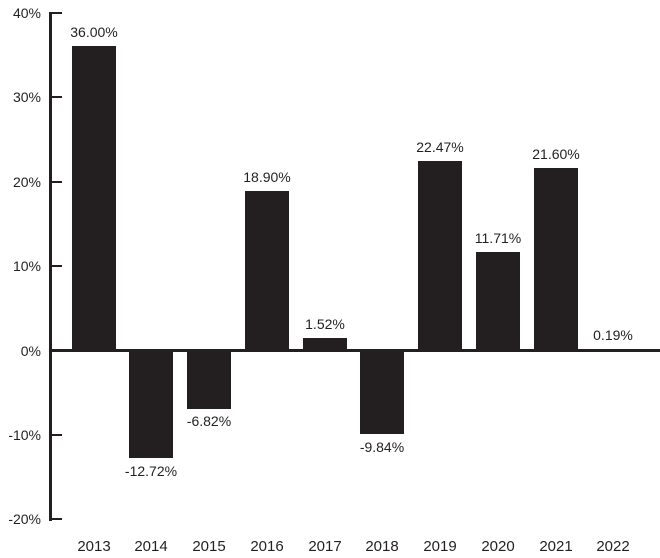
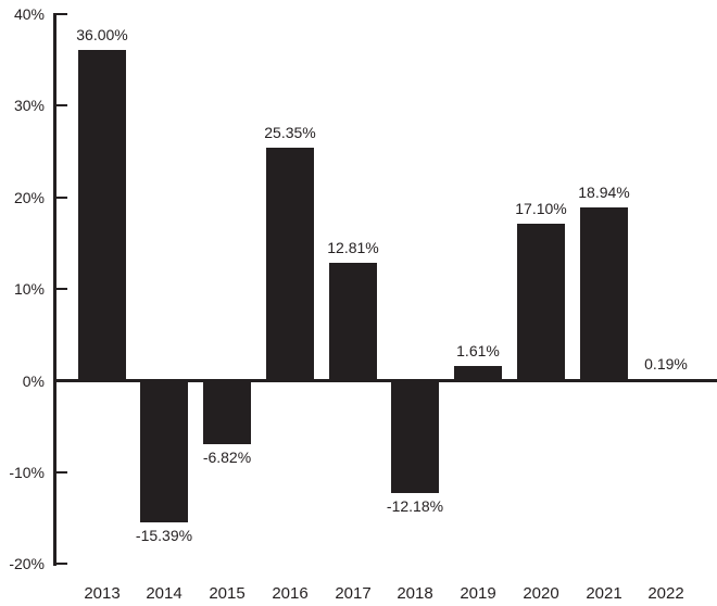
2014: -12.72% -> -15.39%
2016: 18.90% -> 25.35%
2017: 1.52% -> 12.81%
2018: -9.84% -> -12.18%
2019: 22.47% -> 1.61%
2020: 11.71% -> 17.10%
2021: 21.60% -> 18.94%
